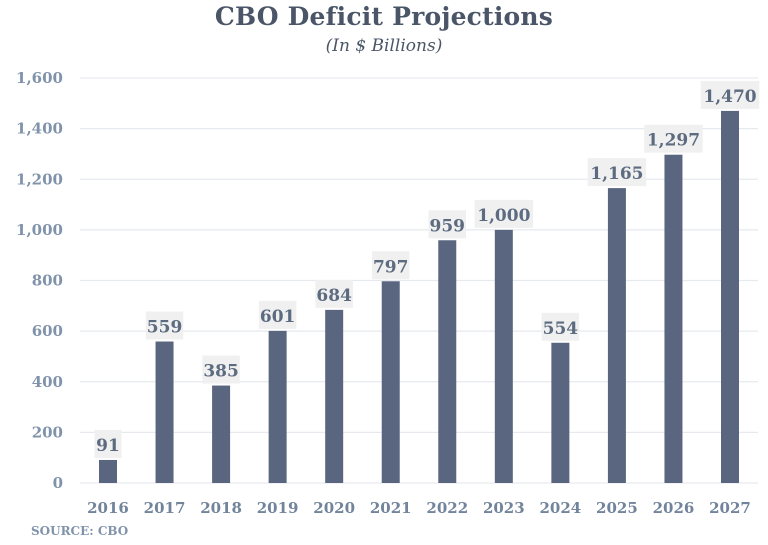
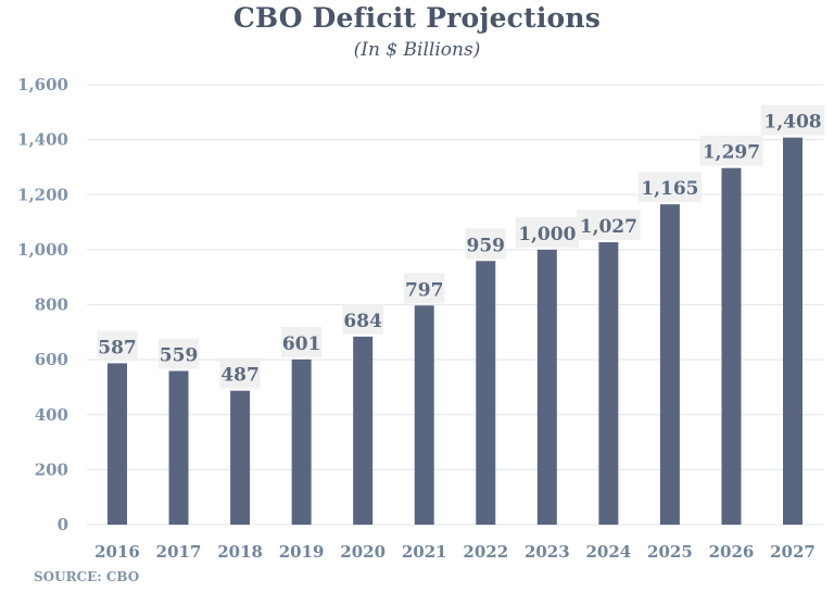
2016: 91 -> 587
2018: 385 -> 487
2024: 554 -> 1,027
2027: 1,470 -> 1,408
